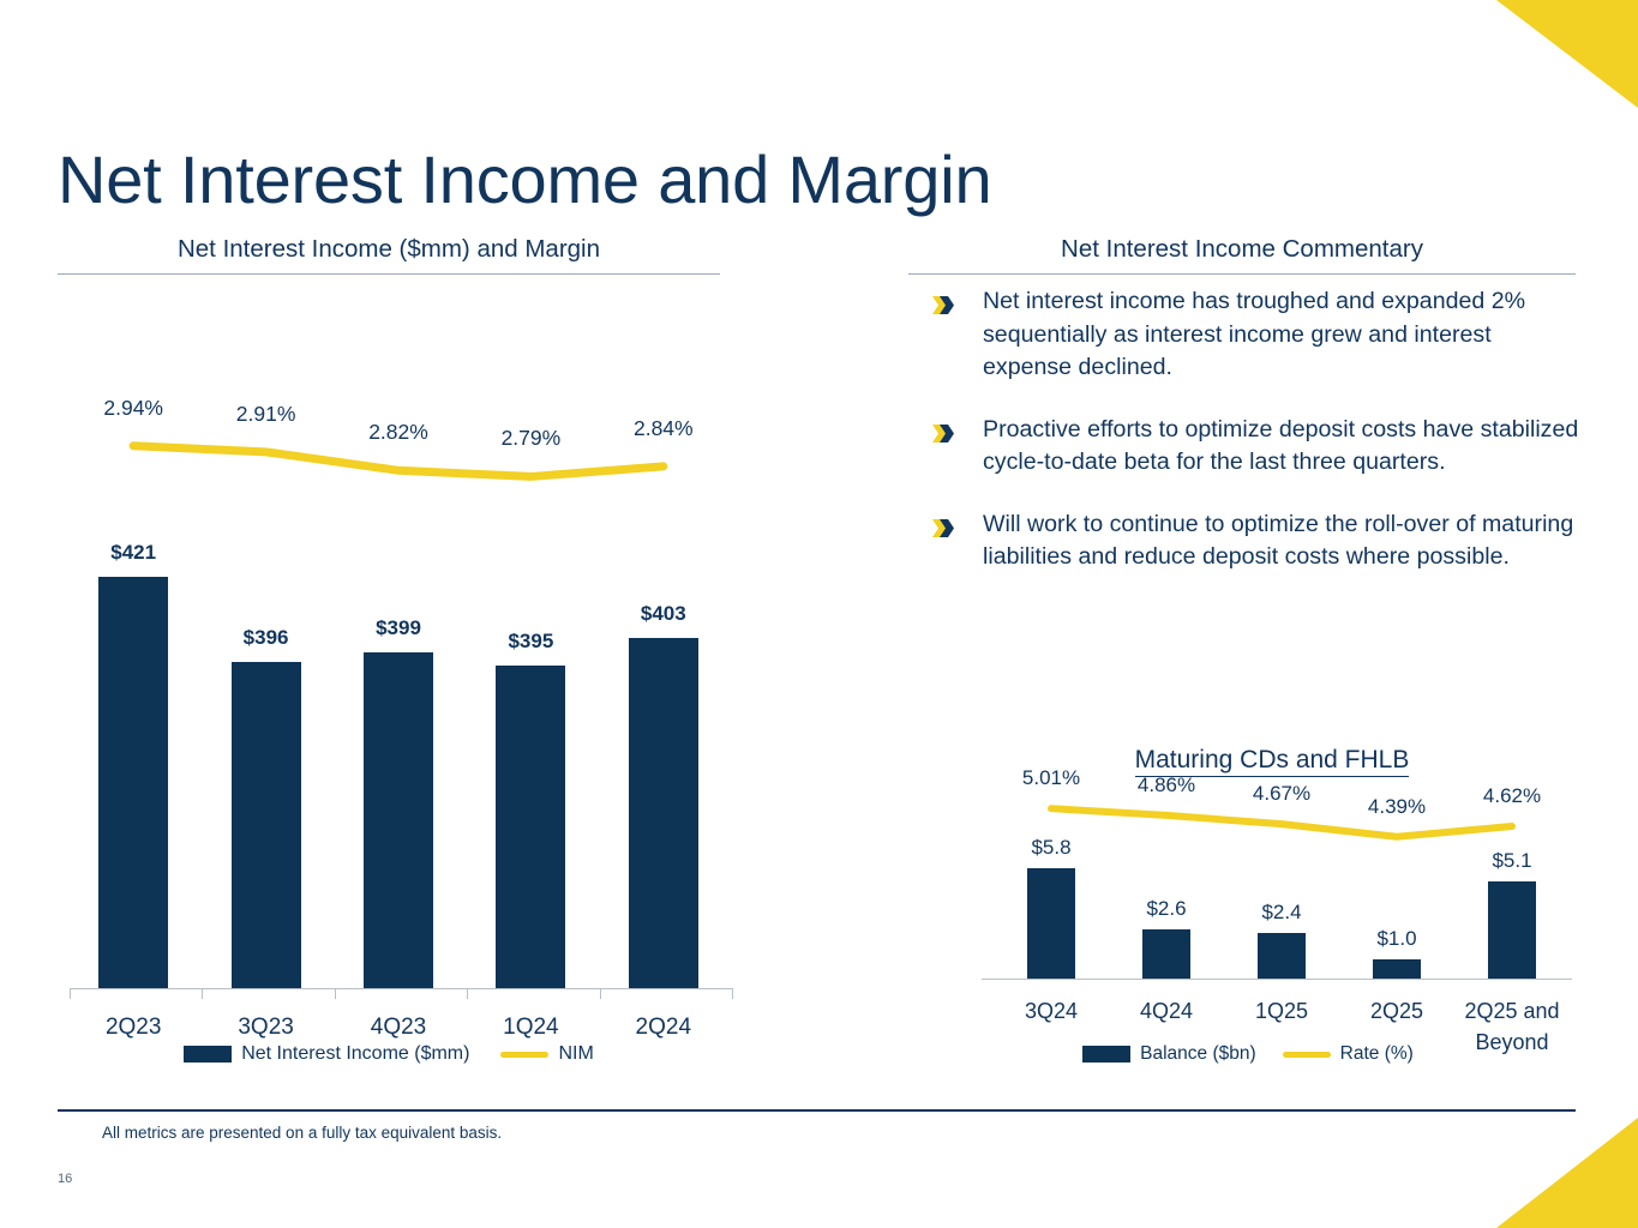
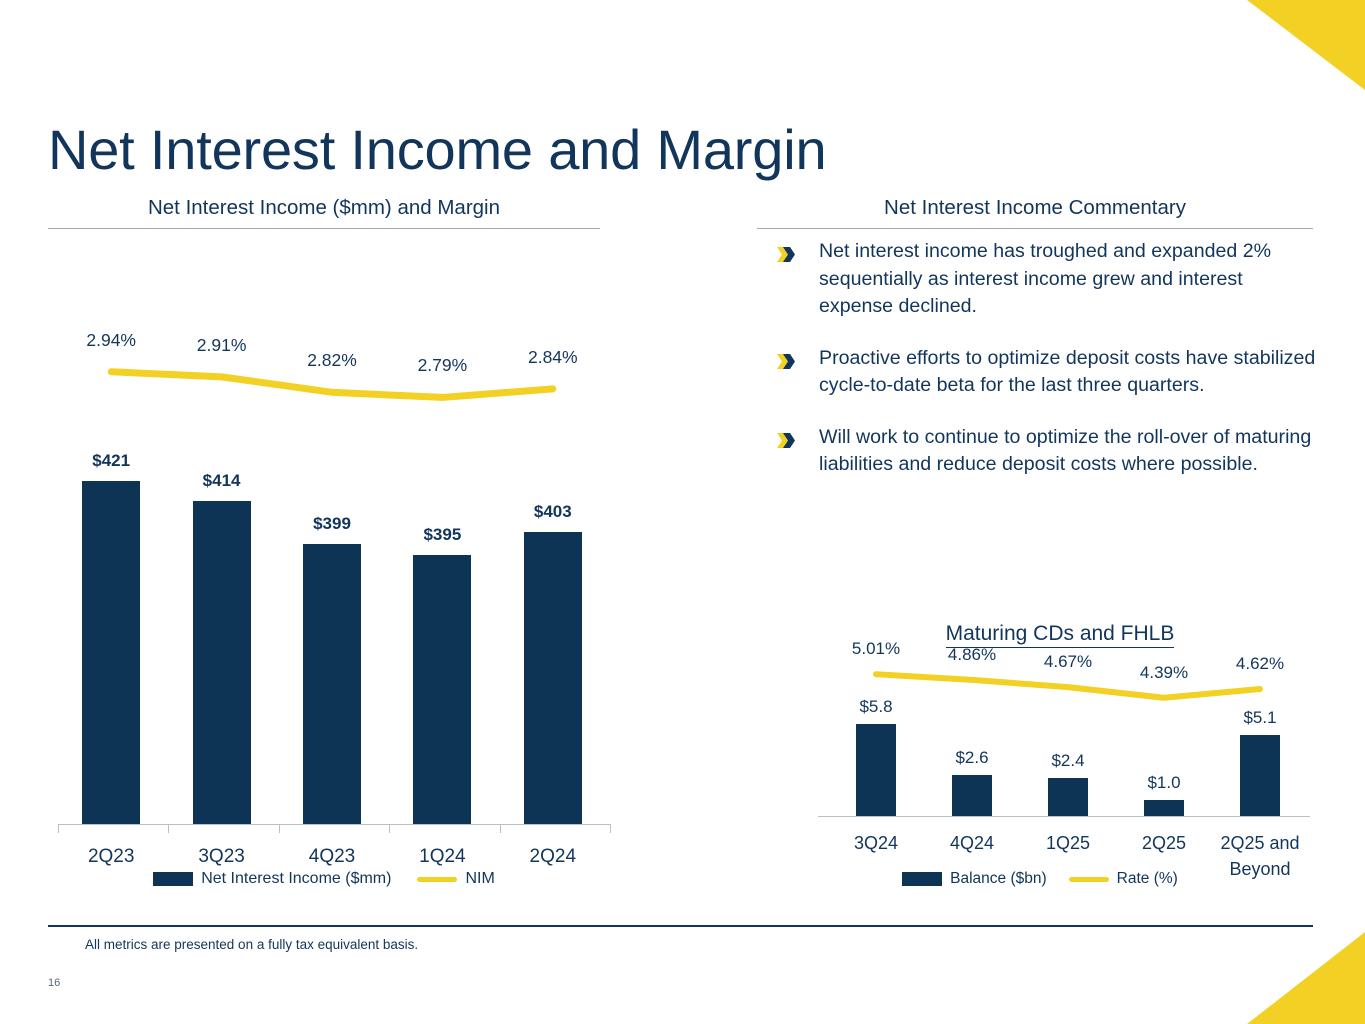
Net Interest Income ($mm) and Margin/Net Interest Income ($mm)/3Q23: $396 -> $414
